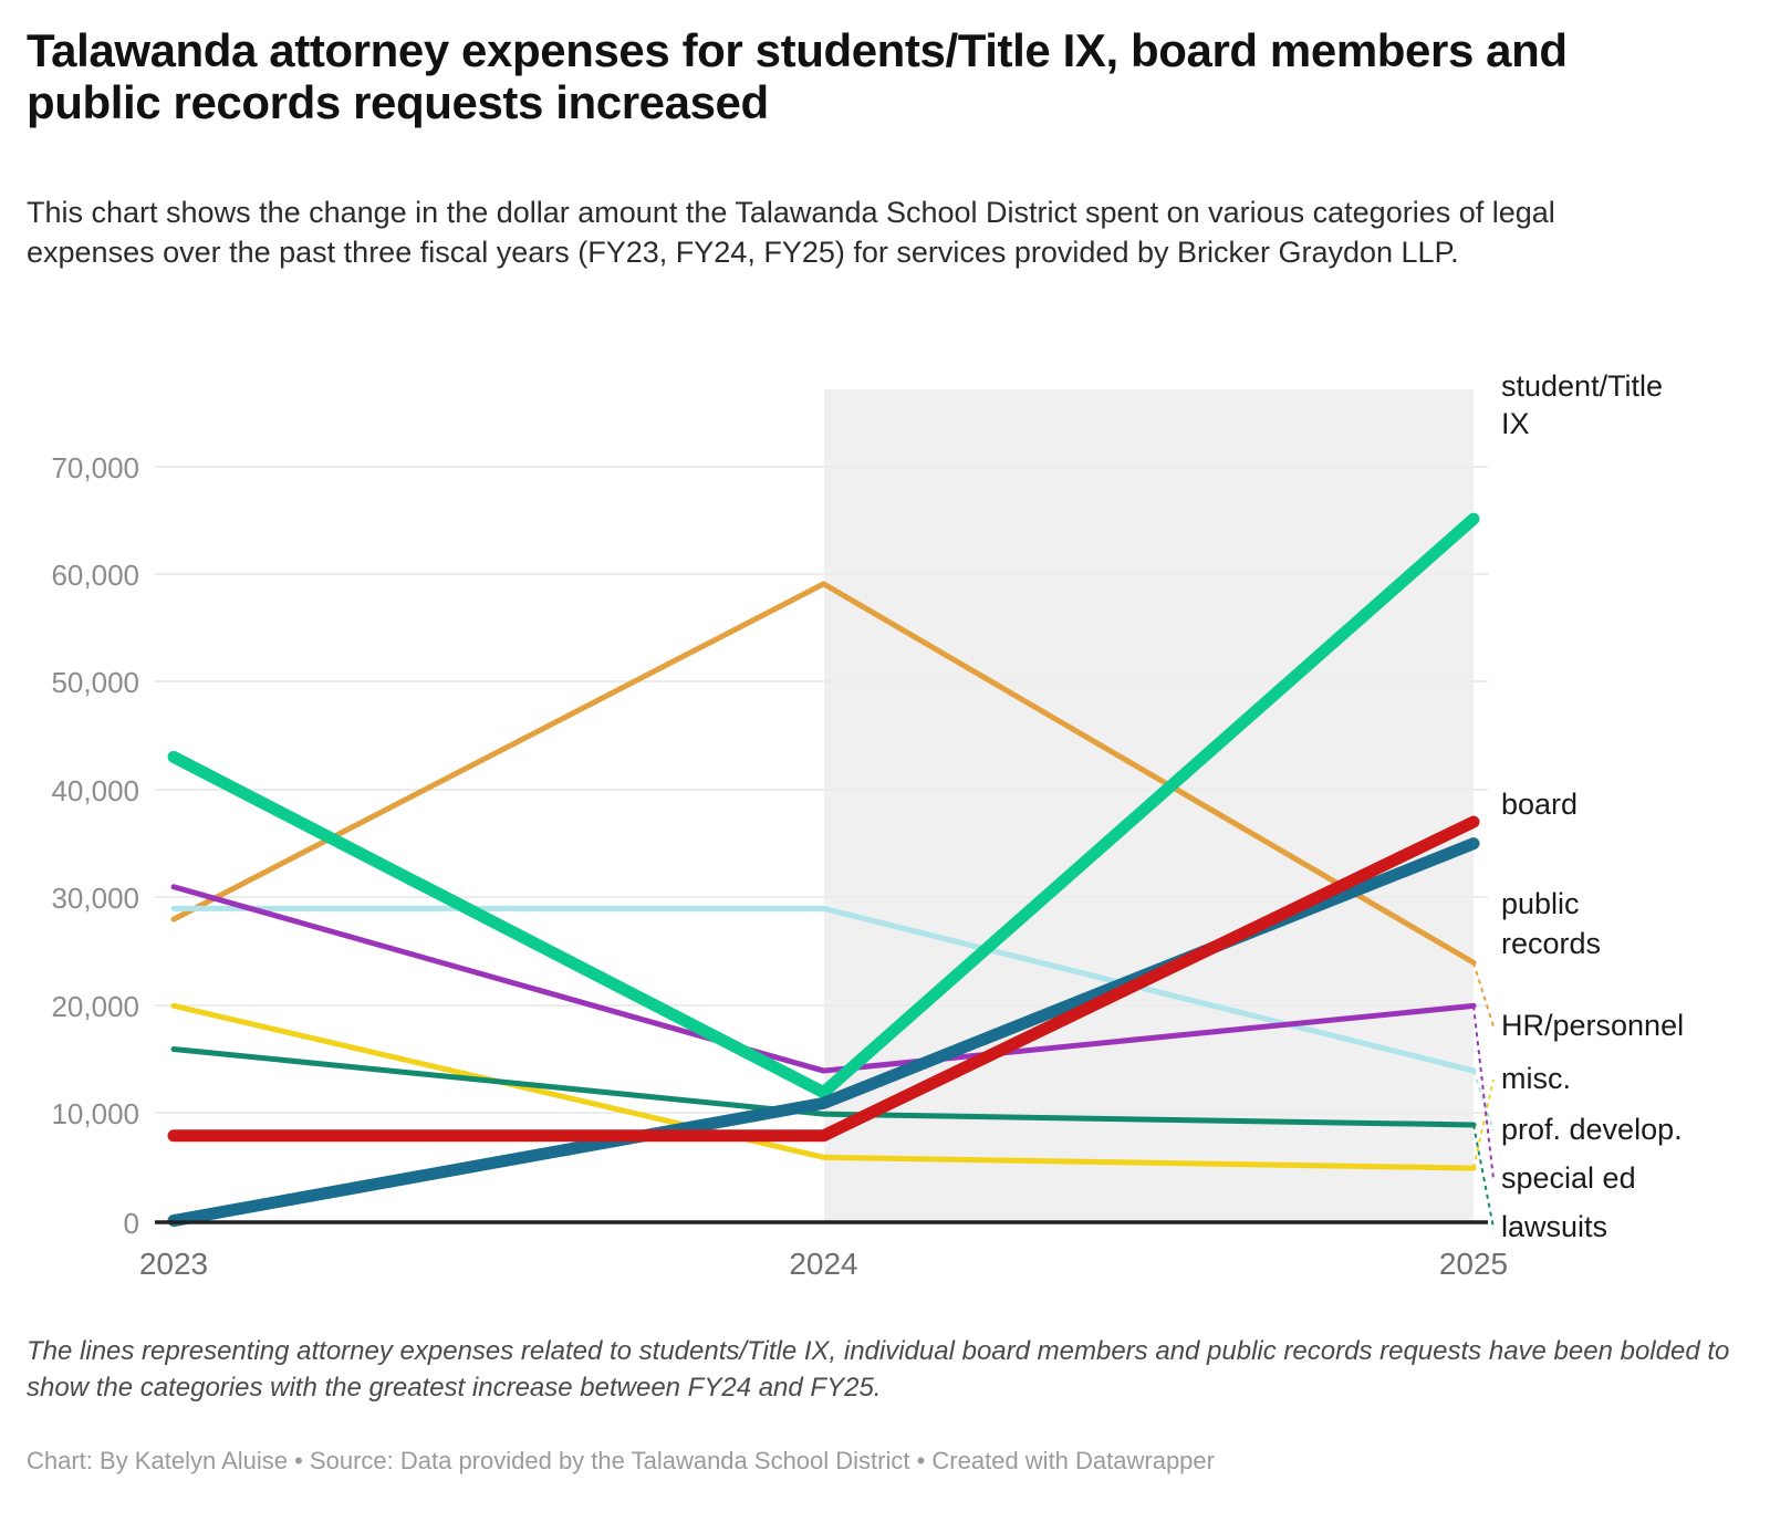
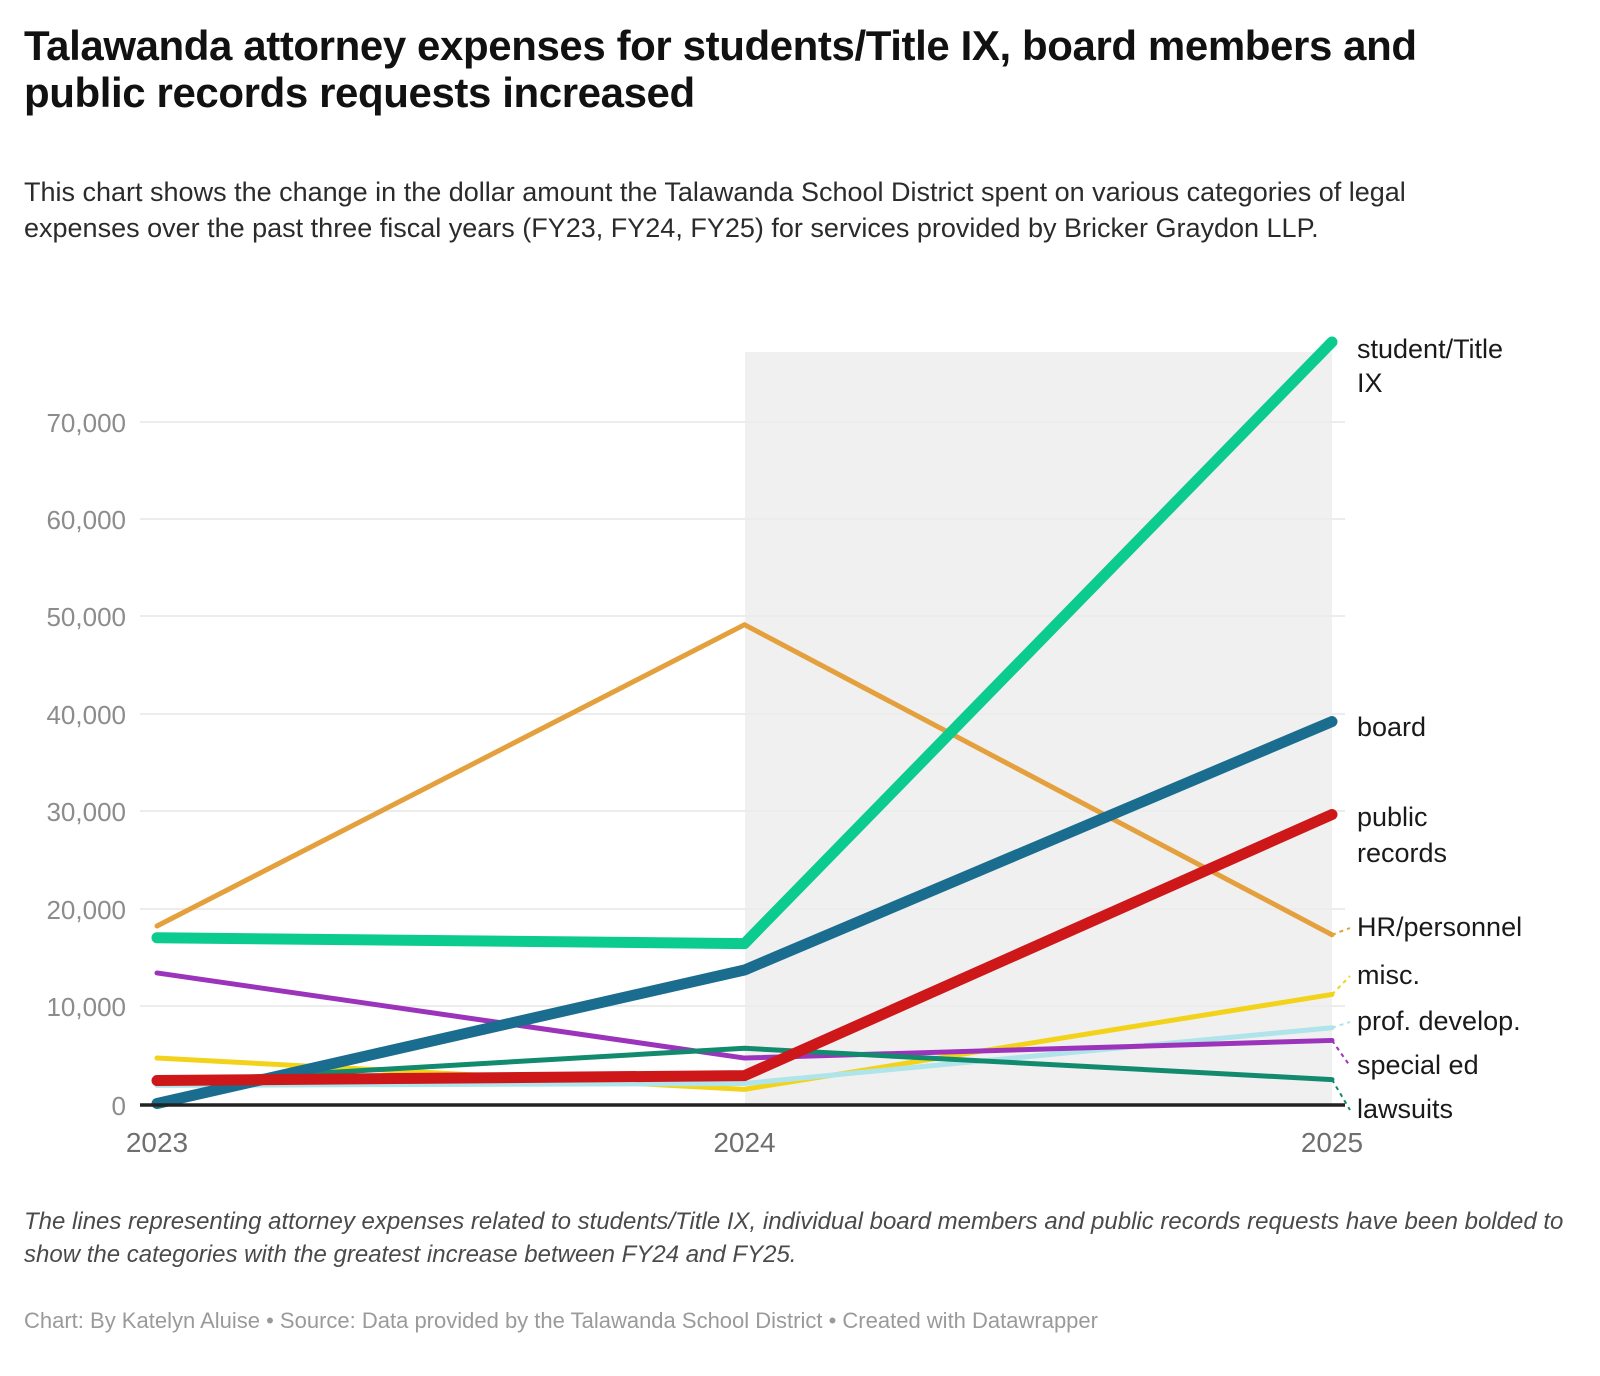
student/Title IX/2023: 43000 -> 17000
public records/2023: 8000 -> 2000
HR/personnel/2023: 28000 -> 18000
misc./2023: 20000 -> 5000
prof. develop./2023: 29000 -> 2000
special ed/2023: 31000 -> 14000
lawsuits/2023: 16000 -> 2000
student/Title IX/2024: 12000 -> 16000
board/2024: 11000 -> 14000
public records/2024: 8000 -> 3000
HR/personnel/2024: 59000 -> 49000
misc./2024: 6000 -> 2000
prof. develop./2024: 29000 -> 2000
special ed/2024: 14000 -> 5000
lawsuits/2024: 10000 -> 6000
student/Title IX/2025: 65000 -> 78000
board/2025: 35000 -> 39000
public records/2025: 37000 -> 30000
HR/personnel/2025: 24000 -> 17000
misc./2025: 5000 -> 11000
prof. develop./2025: 14000 -> 8000
special ed/2025: 20000 -> 7000
lawsuits/2025: 9000 -> 3000
